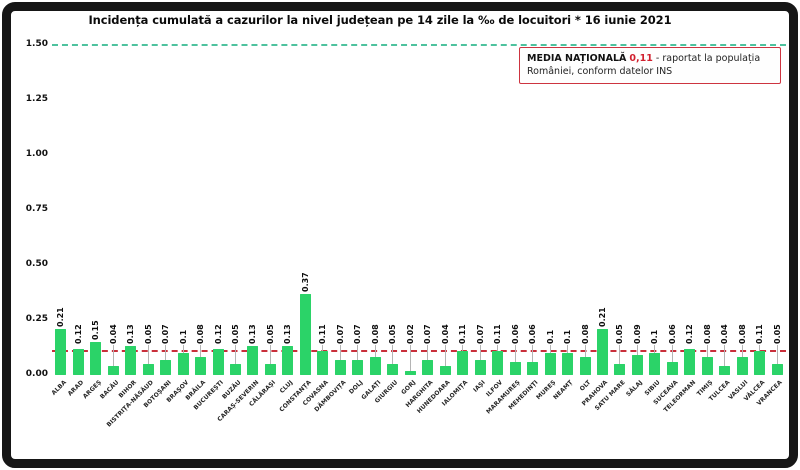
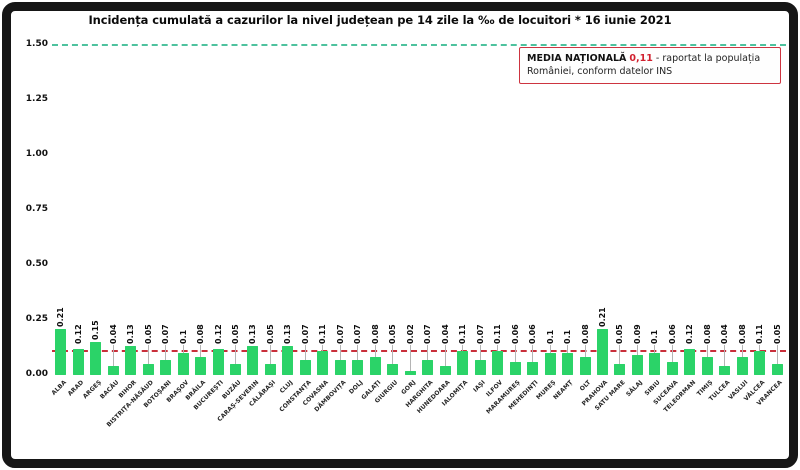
CONSTANȚA: 0.37 -> 0.07
